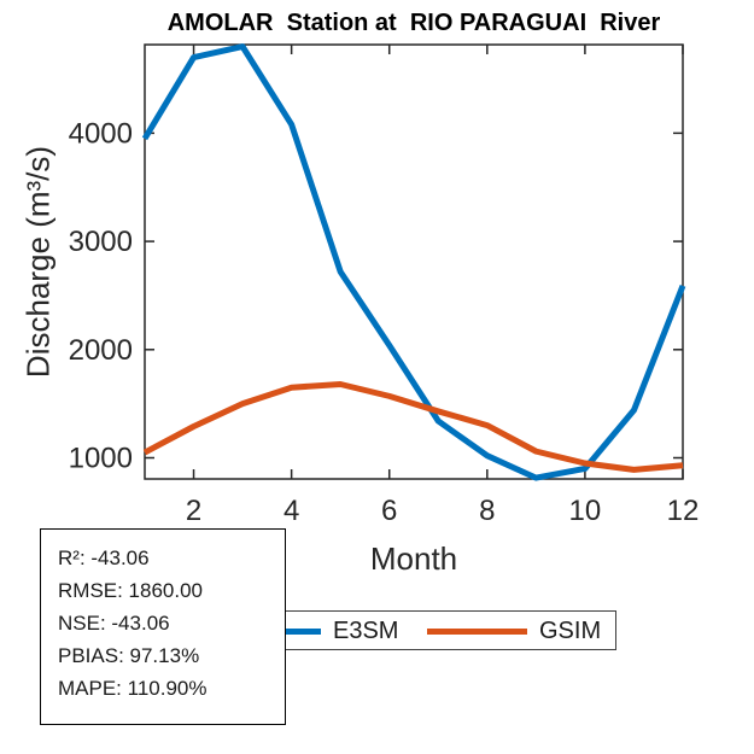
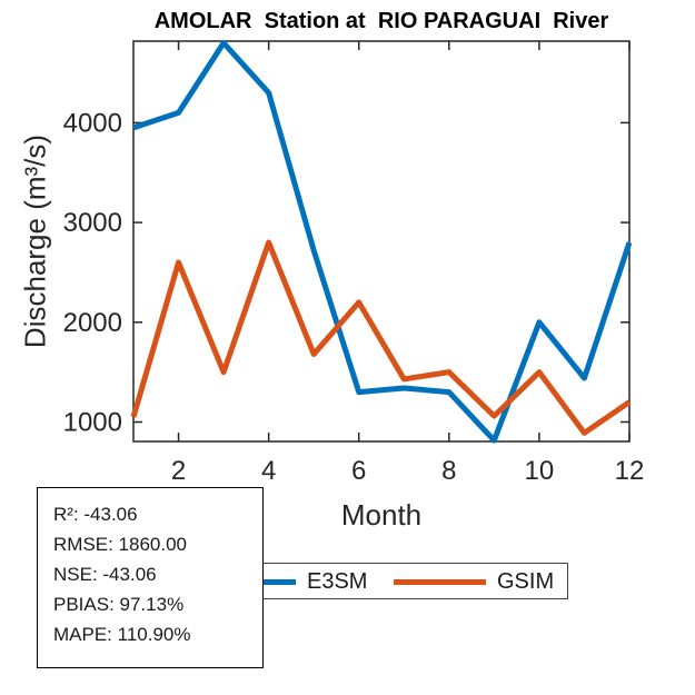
E3SM/2: 4700 -> 4100
GSIM/2: 1300 -> 2600
E3SM/4: 4100 -> 4300
GSIM/4: 1600 -> 2800
E3SM/6: 2000 -> 1300
GSIM/6: 1600 -> 2200
E3SM/8: 1000 -> 1300
GSIM/8: 1300 -> 1500
E3SM/10: 900 -> 2000
GSIM/10: 1000 -> 1500
E3SM/12: 2600 -> 2800
GSIM/12: 900 -> 1200
